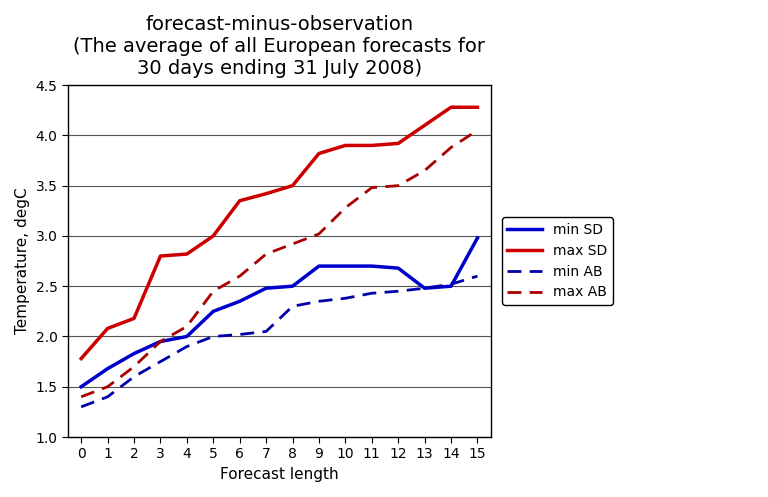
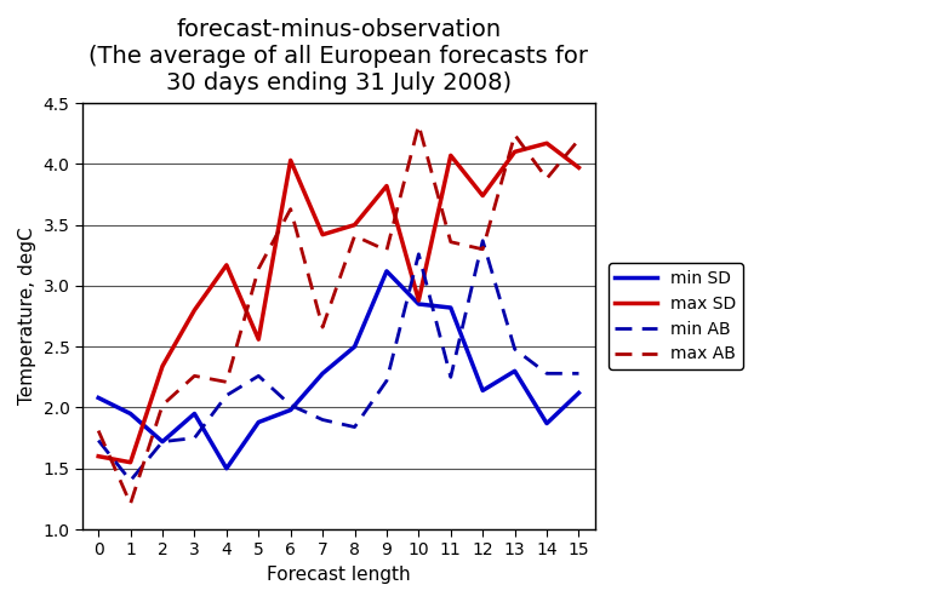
min SD/0: 1.50 -> 2.08
max SD/0: 1.78 -> 1.60
min AB/0: 1.30 -> 1.73
max AB/0: 1.40 -> 1.81
min SD/1: 1.68 -> 1.95
max SD/1: 2.08 -> 1.55
max AB/1: 1.50 -> 1.21
min SD/2: 1.83 -> 1.72
max SD/2: 2.18 -> 2.34
min AB/2: 1.60 -> 1.72
max AB/2: 1.70 -> 2.02
max AB/3: 1.95 -> 2.26
min SD/4: 2.00 -> 1.50
max SD/4: 2.82 -> 3.17
min AB/4: 1.90 -> 2.10
max AB/4: 2.10 -> 2.21
min SD/5: 2.25 -> 1.88
max SD/5: 3.00 -> 2.56
min AB/5: 2.00 -> 2.26
max AB/5: 2.45 -> 3.14
min SD/6: 2.35 -> 1.98
max SD/6: 3.35 -> 4.03
max AB/6: 2.60 -> 3.63
min SD/7: 2.48 -> 2.28
min AB/7: 2.05 -> 1.90
max AB/7: 2.82 -> 2.66
min AB/8: 2.30 -> 1.84
max AB/8: 2.92 -> 3.41
min SD/9: 2.70 -> 3.12
min AB/9: 2.35 -> 2.22
max AB/9: 3.02 -> 3.29
min SD/10: 2.70 -> 2.85
max SD/10: 3.90 -> 2.88
min AB/10: 2.38 -> 3.26
max AB/10: 3.28 -> 4.32
min SD/11: 2.70 -> 2.82
max SD/11: 3.90 -> 4.07
min AB/11: 2.43 -> 2.25
max AB/11: 3.48 -> 3.36
min SD/12: 2.68 -> 2.14
max SD/12: 3.92 -> 3.74
min AB/12: 2.45 -> 3.37
max AB/12: 3.50 -> 3.30
min SD/13: 2.48 -> 2.30
max AB/13: 3.65 -> 4.24
min SD/14: 2.50 -> 1.87
max SD/14: 4.28 -> 4.17
min AB/14: 2.52 -> 2.28
min SD/15: 2.98 -> 2.12
max SD/15: 4.28 -> 3.97
min AB/15: 2.60 -> 2.28
max AB/15: 4.05 -> 4.20
